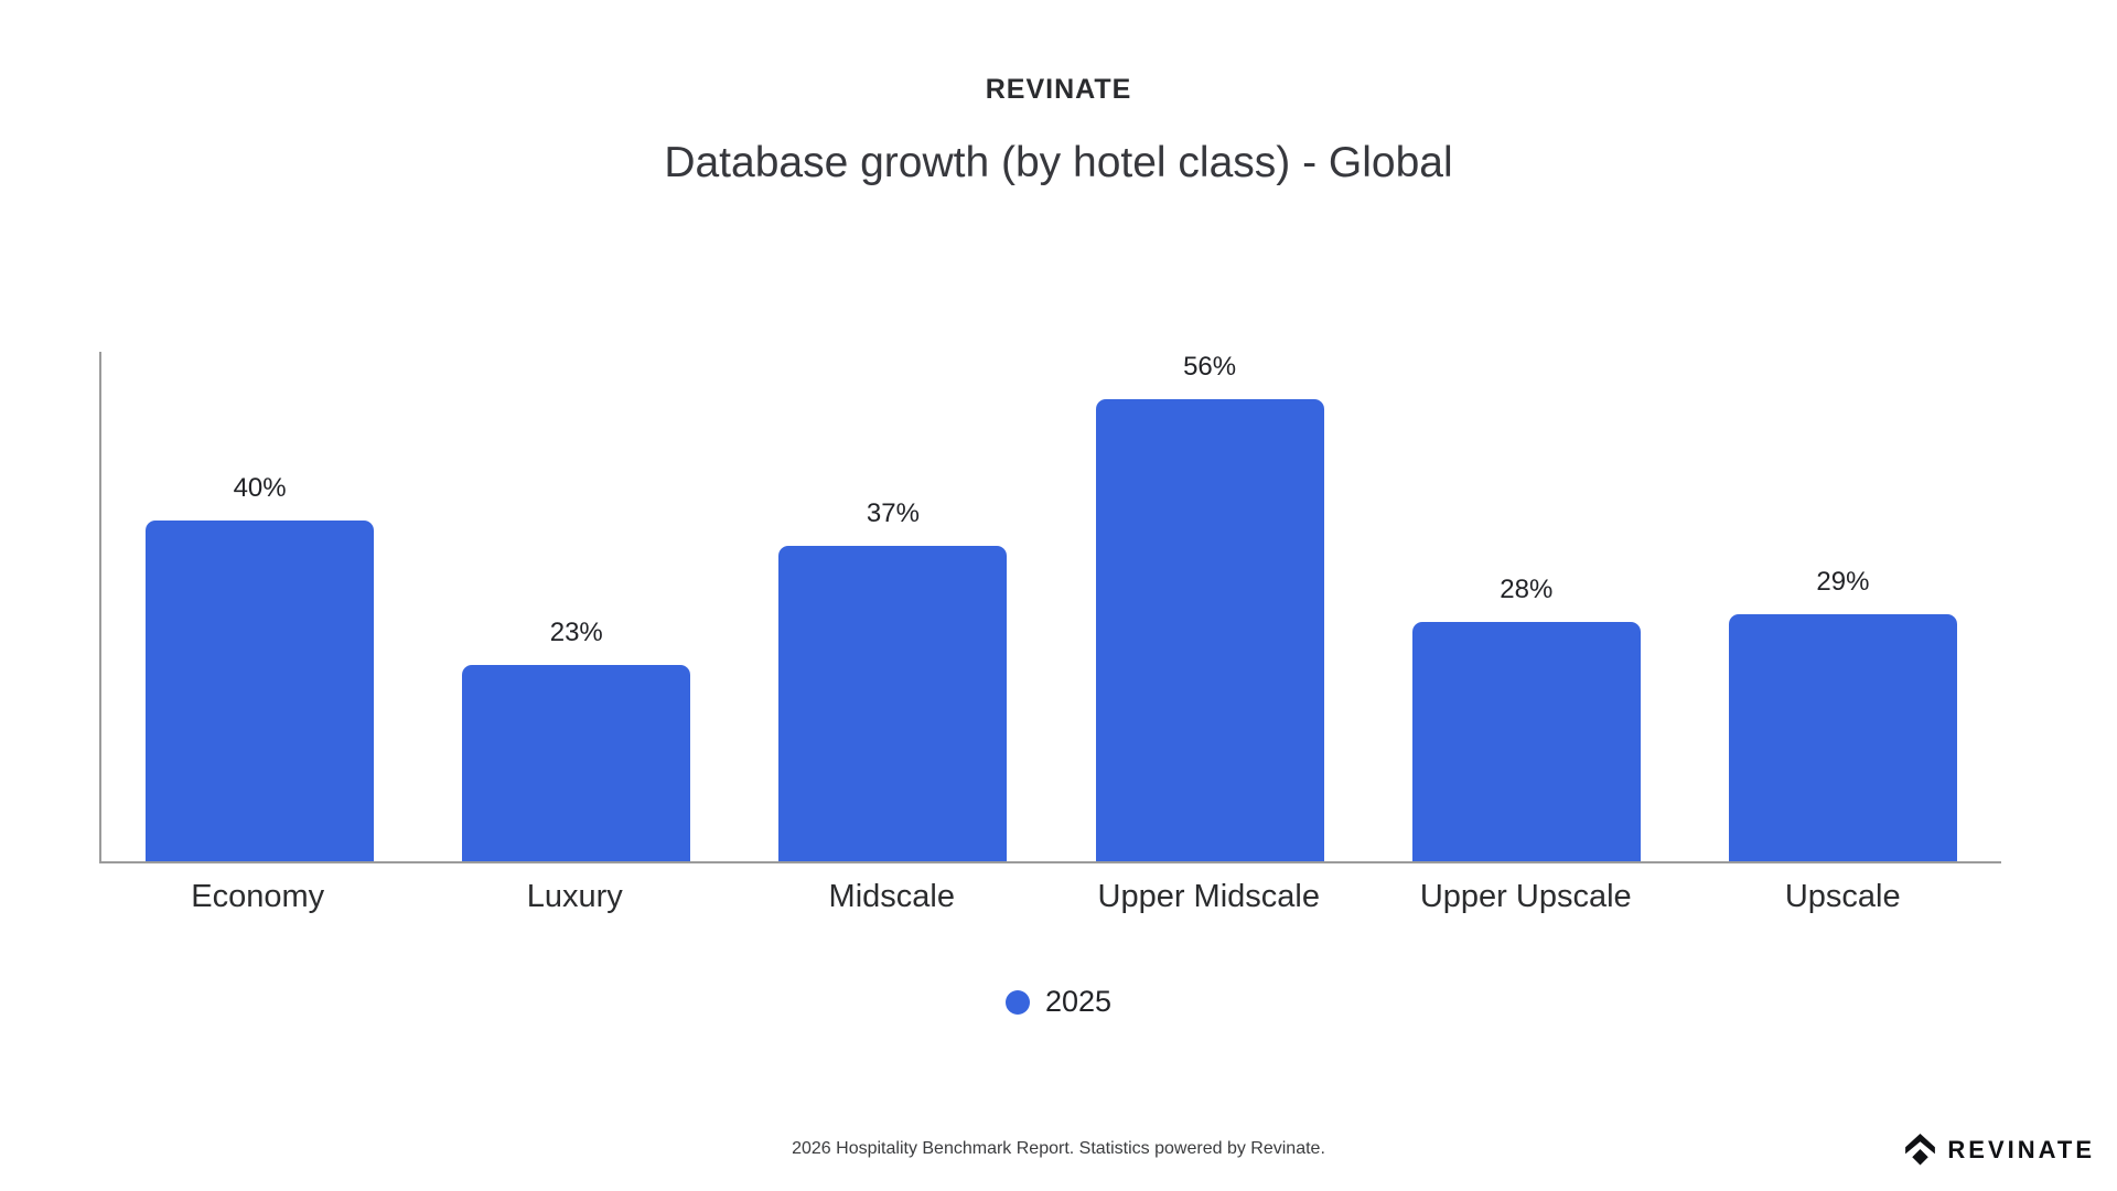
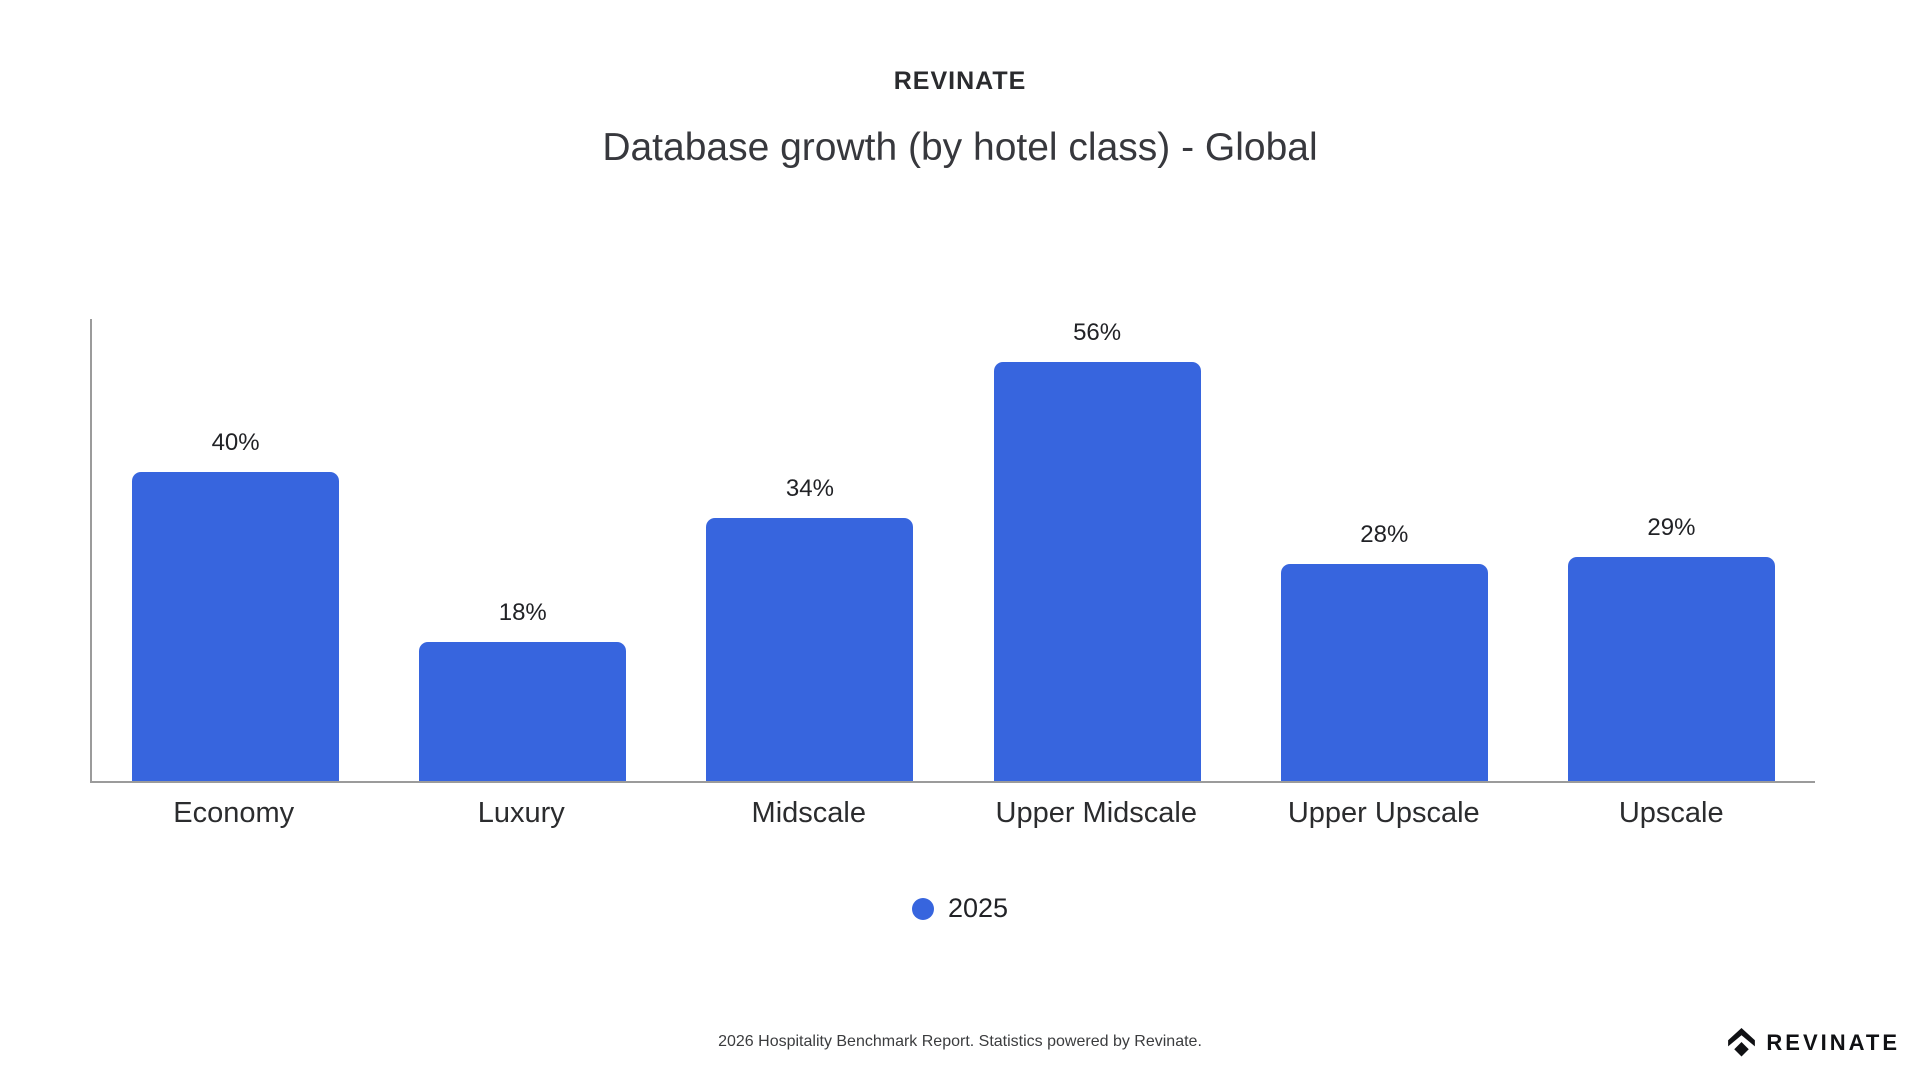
Luxury: 23% -> 18%
Midscale: 37% -> 34%
